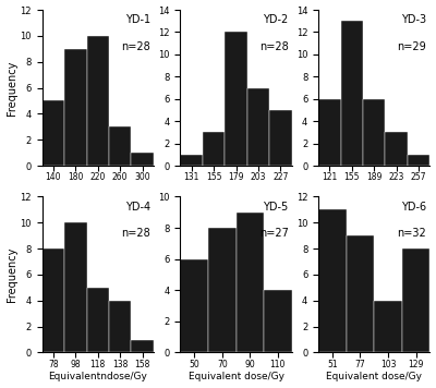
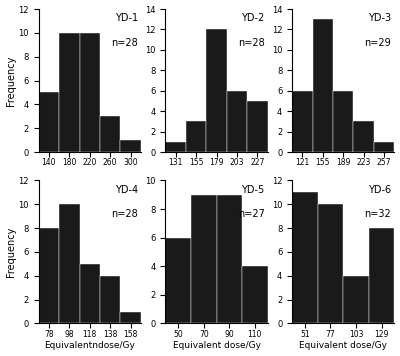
180: 9 -> 10
203: 7 -> 6
70: 8 -> 9
77: 9 -> 10
